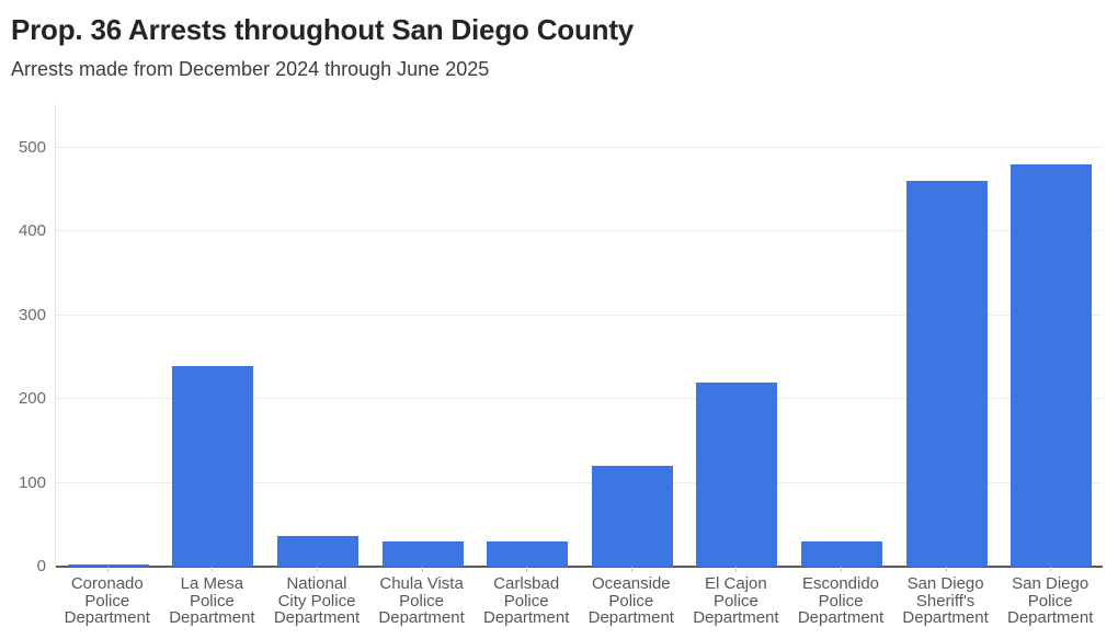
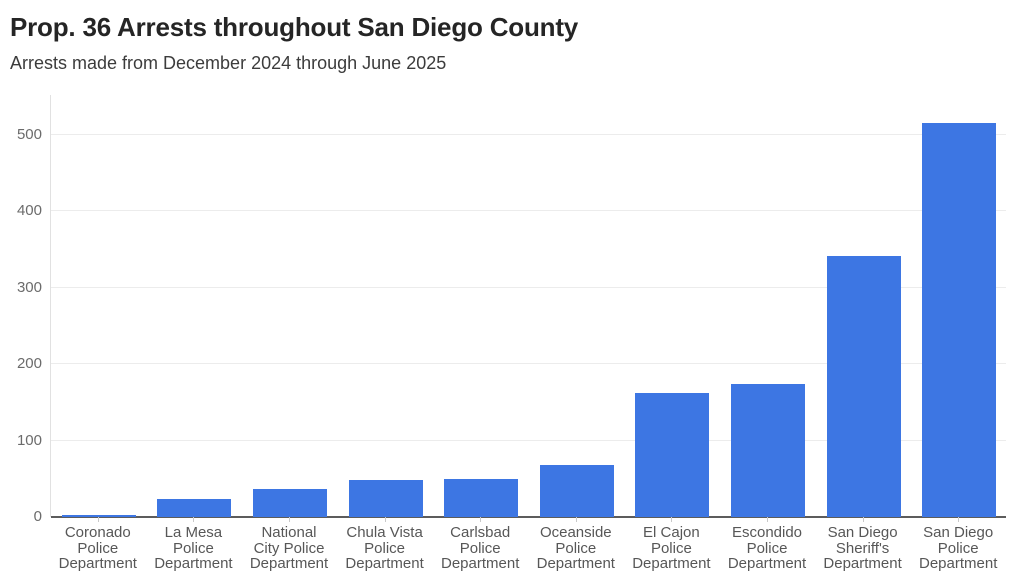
La Mesa Police Department: 240 -> 20
Chula Vista Police Department: 30 -> 50
Carlsbad Police Department: 30 -> 50
Oceanside Police Department: 120 -> 70
El Cajon Police Department: 220 -> 160
Escondido Police Department: 30 -> 170
San Diego Sheriff's Department: 460 -> 340
San Diego Police Department: 480 -> 520
